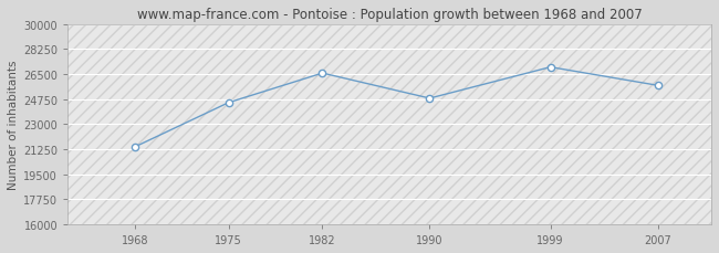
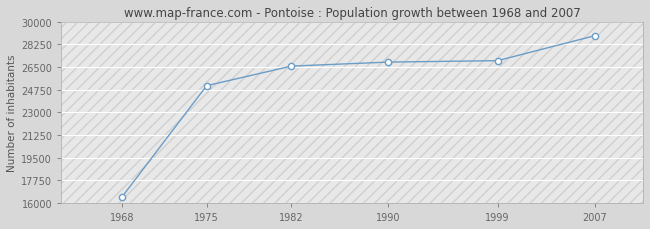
1968: 21400 -> 16400
1975: 24500 -> 25000
1990: 24800 -> 26900
2007: 25700 -> 28900
